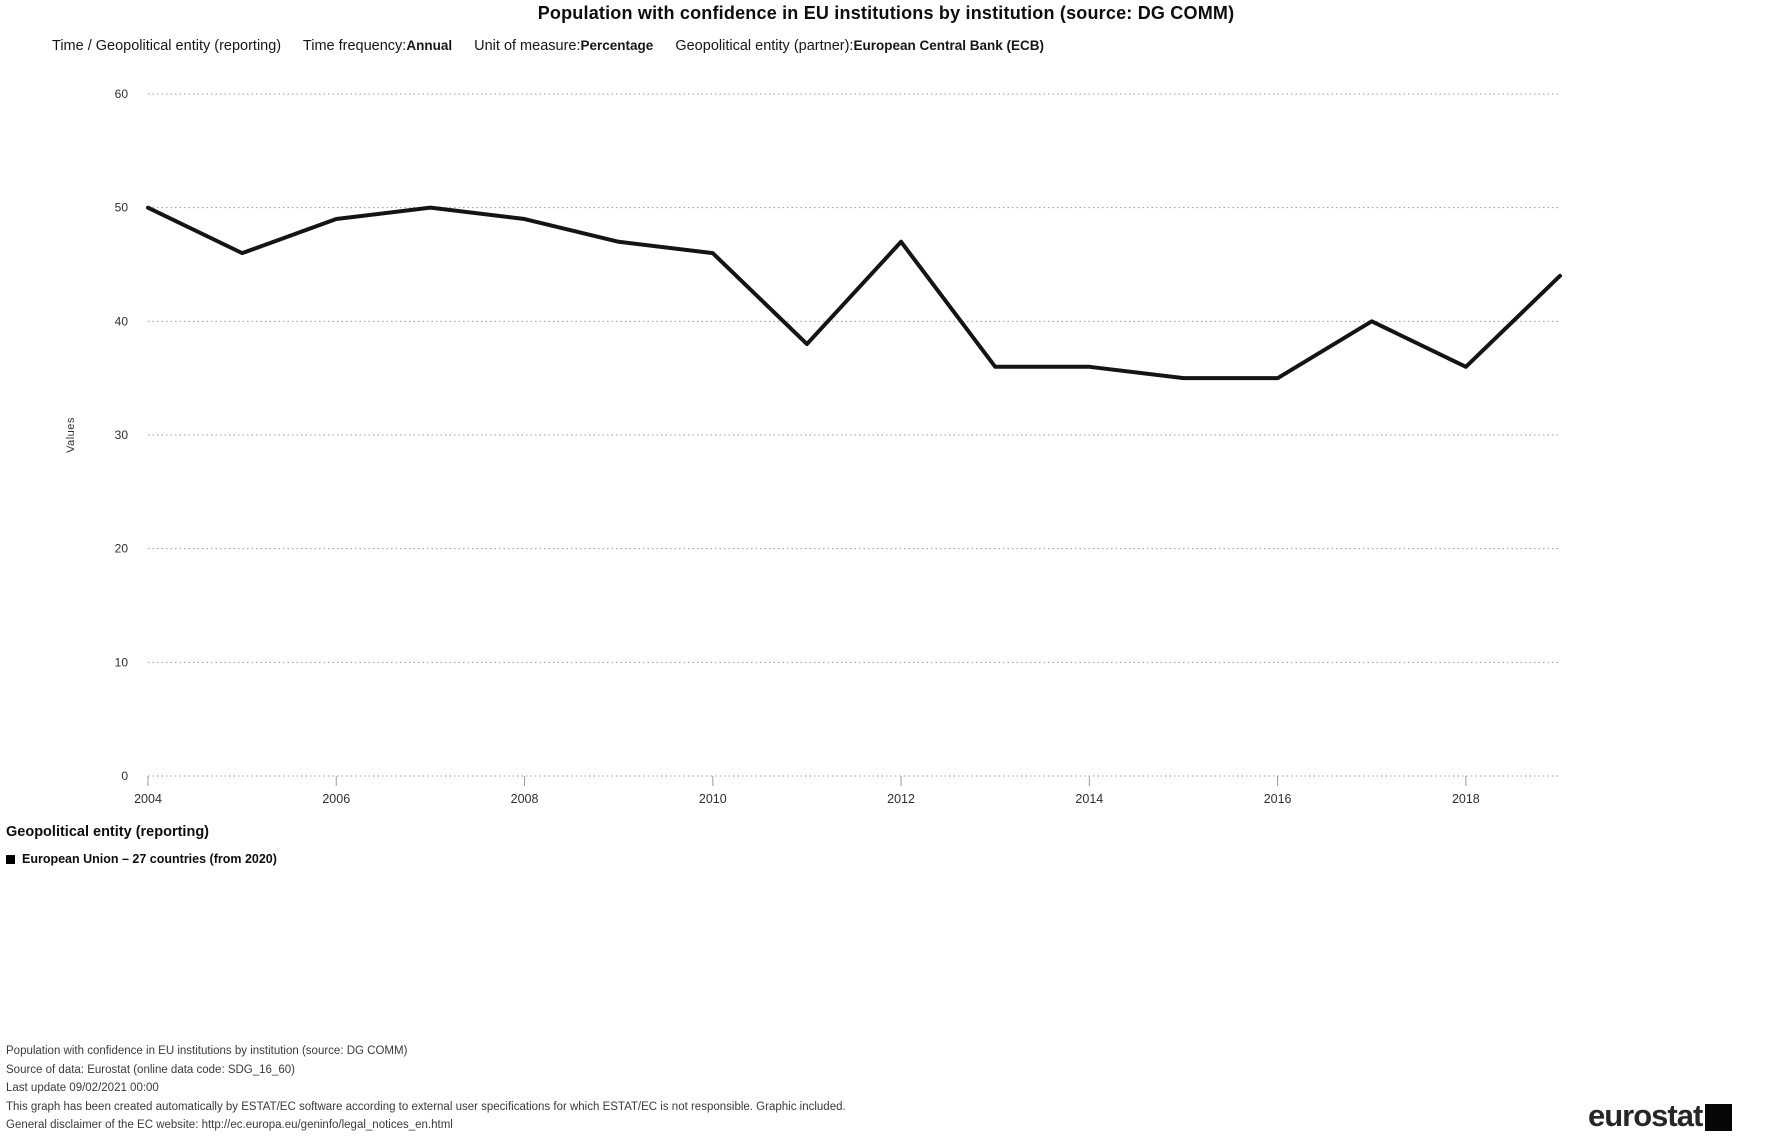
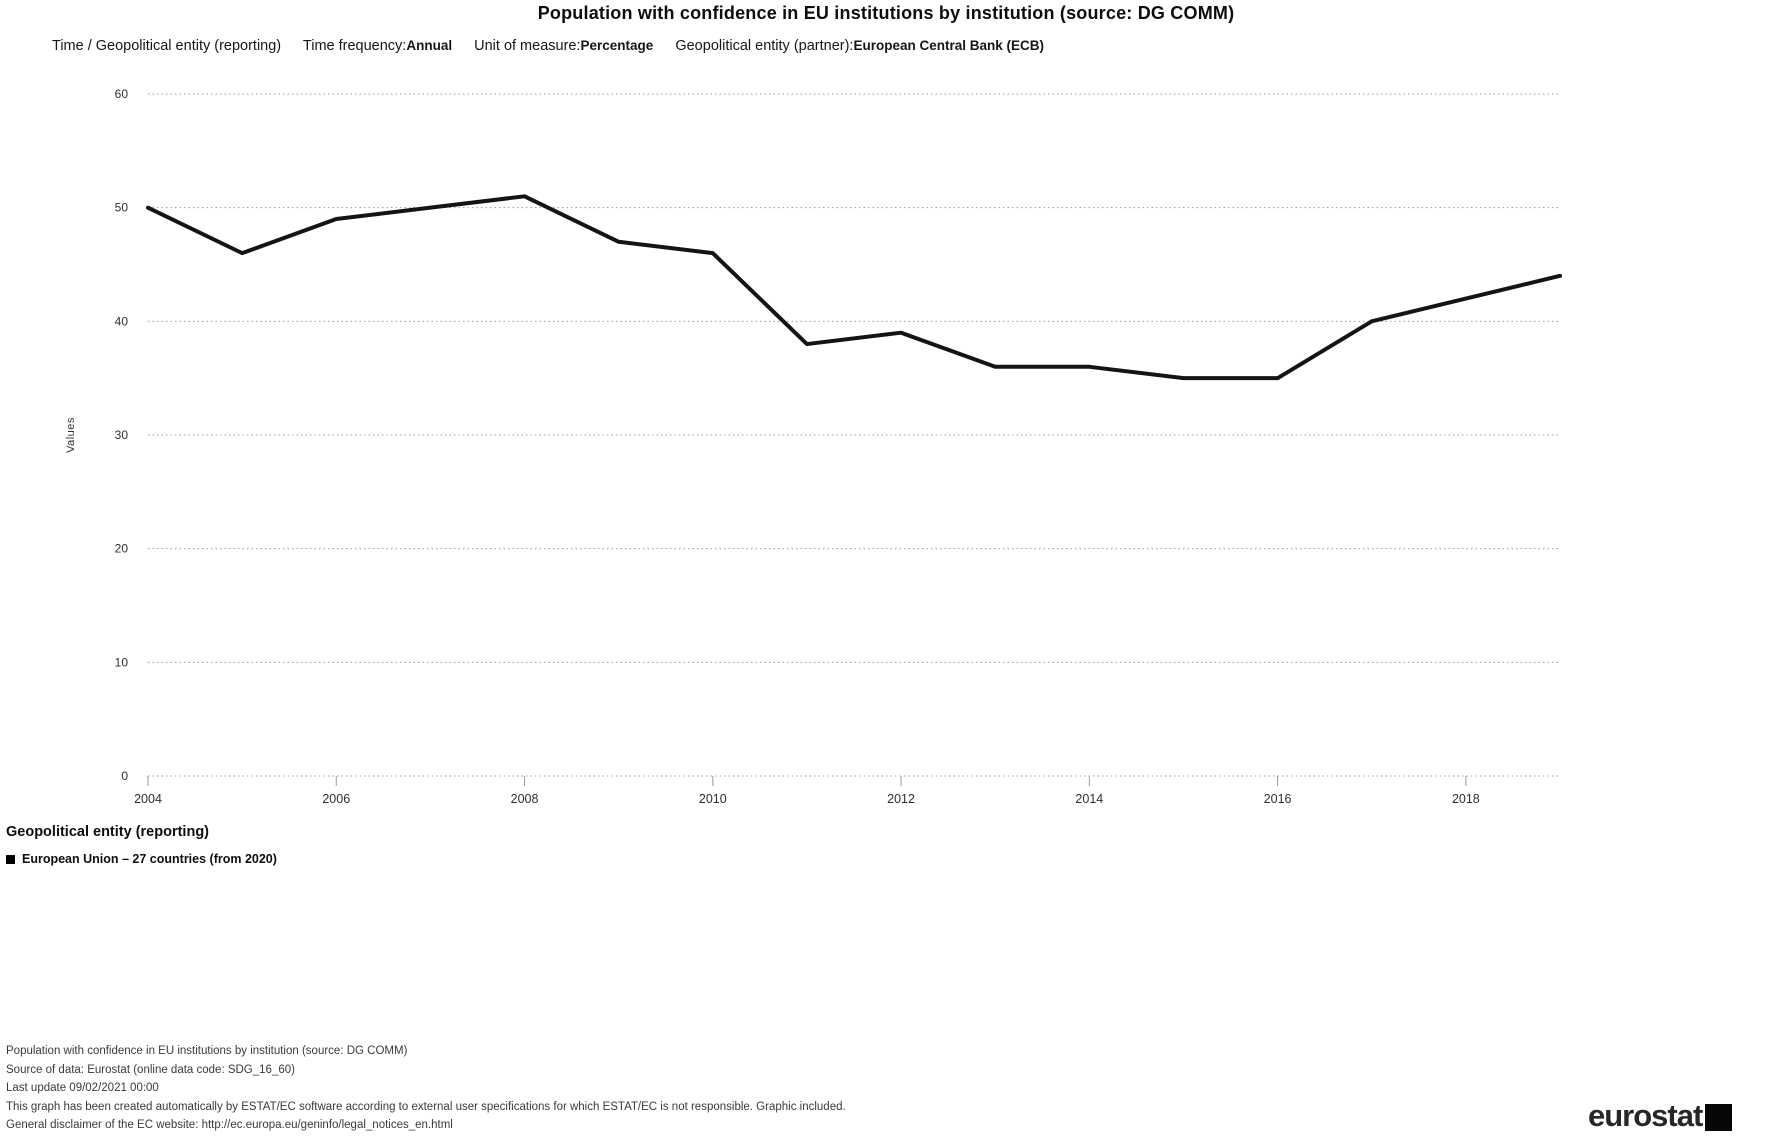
2008: 49 -> 51
2012: 47 -> 39
2018: 36 -> 42
